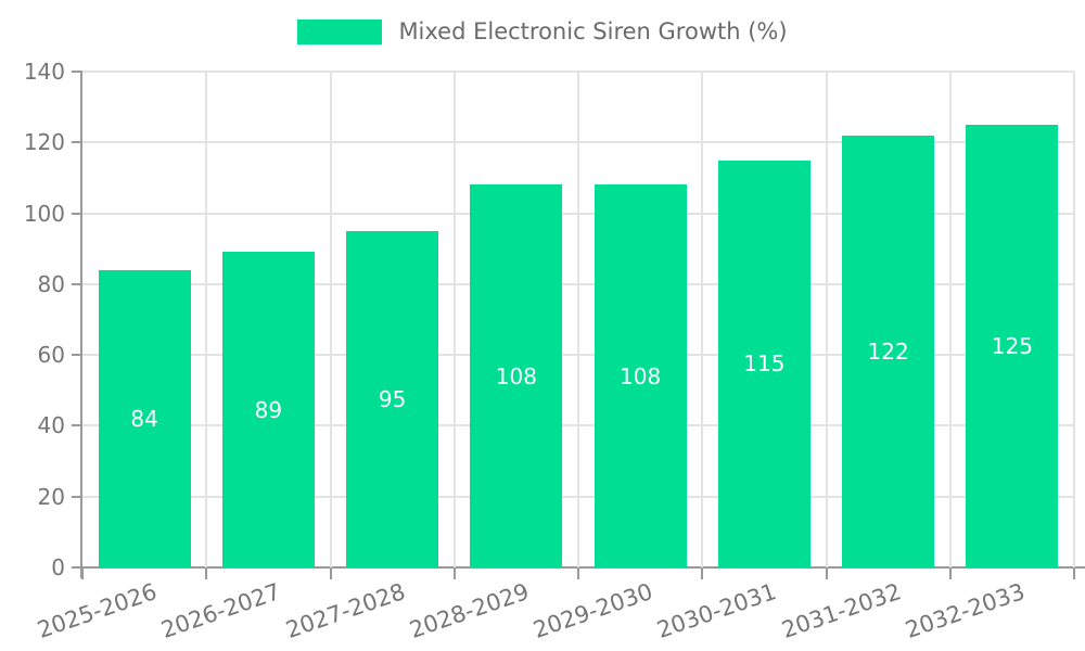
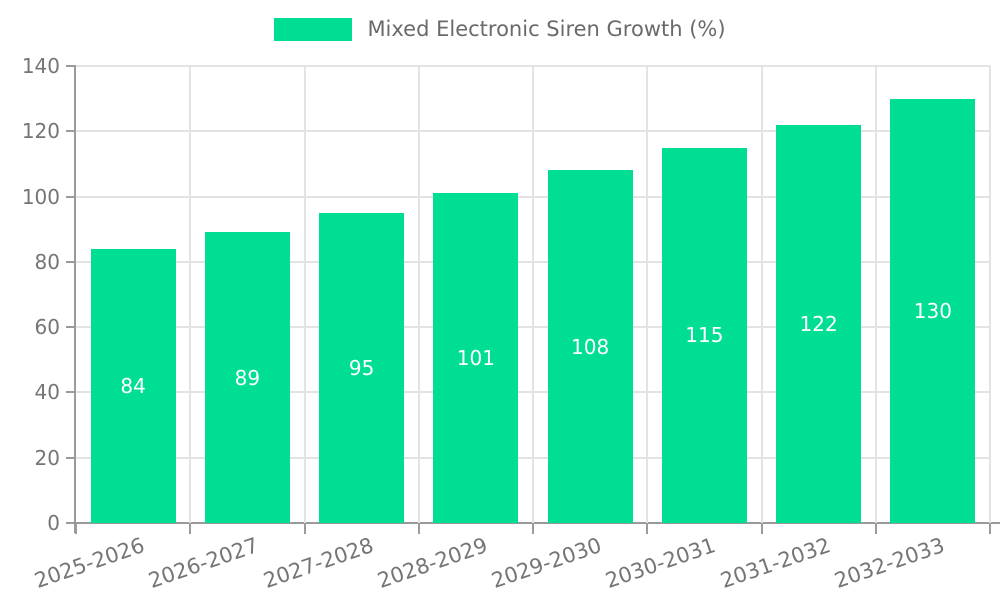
2028-2029: 108 -> 101
2032-2033: 125 -> 130
